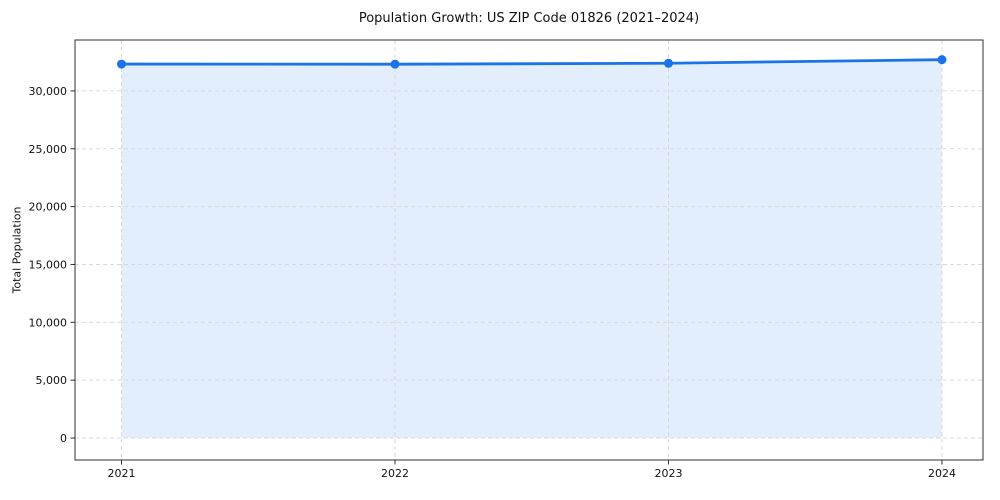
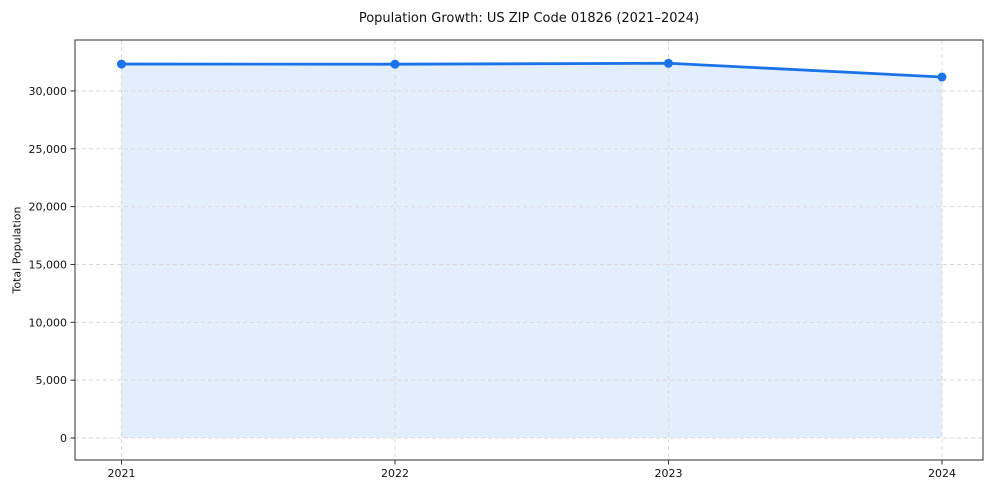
2024: 32700 -> 31200
